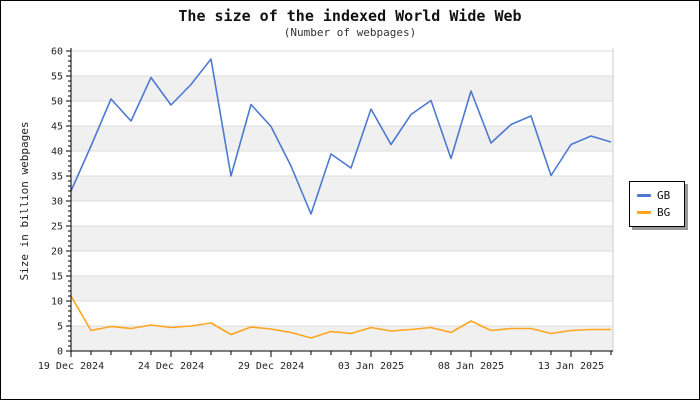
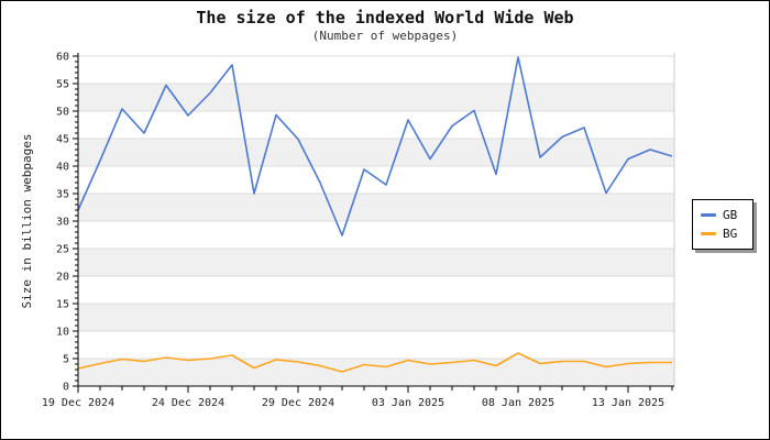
BG/19 Dec 2024: 11 -> 3
GB/08 Jan 2025: 52 -> 60
